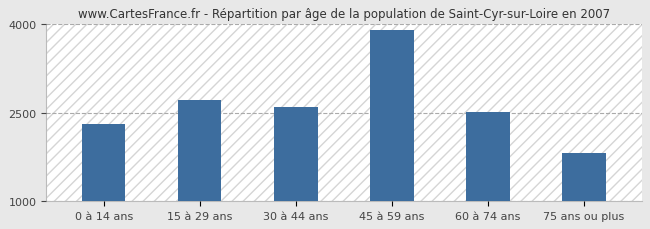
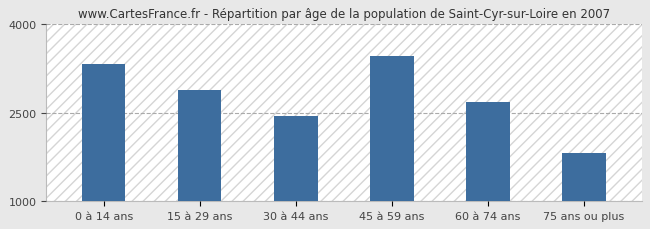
0 à 14 ans: 2310 -> 3320
15 à 29 ans: 2720 -> 2880
30 à 44 ans: 2600 -> 2440
45 à 59 ans: 3900 -> 3460
60 à 74 ans: 2510 -> 2680
